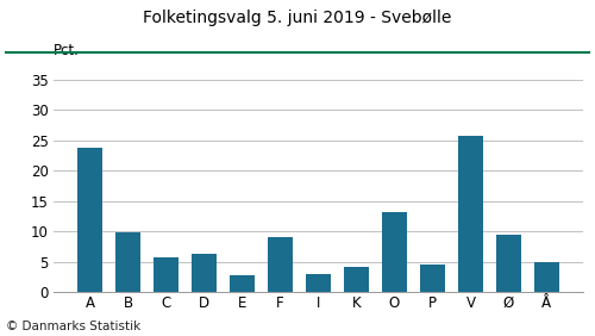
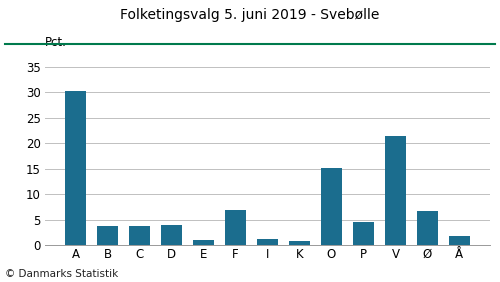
A: 23.8 -> 30.2
B: 9.8 -> 3.8
C: 5.8 -> 3.8
D: 6.4 -> 4.0
E: 2.8 -> 1.1
F: 9.0 -> 7.0
I: 3.0 -> 1.2
K: 4.2 -> 0.8
O: 13.2 -> 15.2
V: 25.8 -> 21.4
Ø: 9.4 -> 6.7
Å: 5.0 -> 1.8
